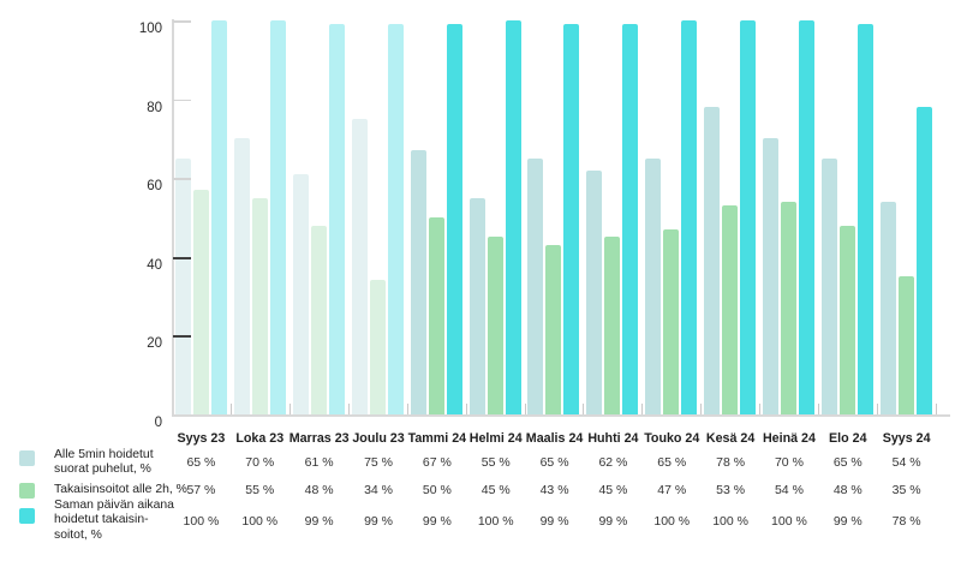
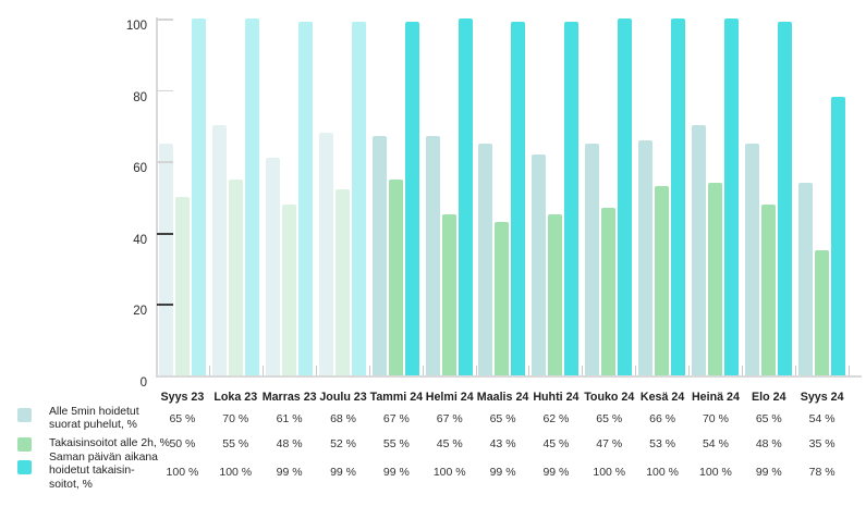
Takaisinsoitot alle 2h, %/Syys 23: 57 -> 50
Alle 5min hoidetut suorat puhelut, %/Joulu 23: 75 -> 68
Takaisinsoitot alle 2h, %/Joulu 23: 34 -> 52
Takaisinsoitot alle 2h, %/Tammi 24: 50 -> 55
Alle 5min hoidetut suorat puhelut, %/Helmi 24: 55 -> 67
Alle 5min hoidetut suorat puhelut, %/Kesä 24: 78 -> 66
